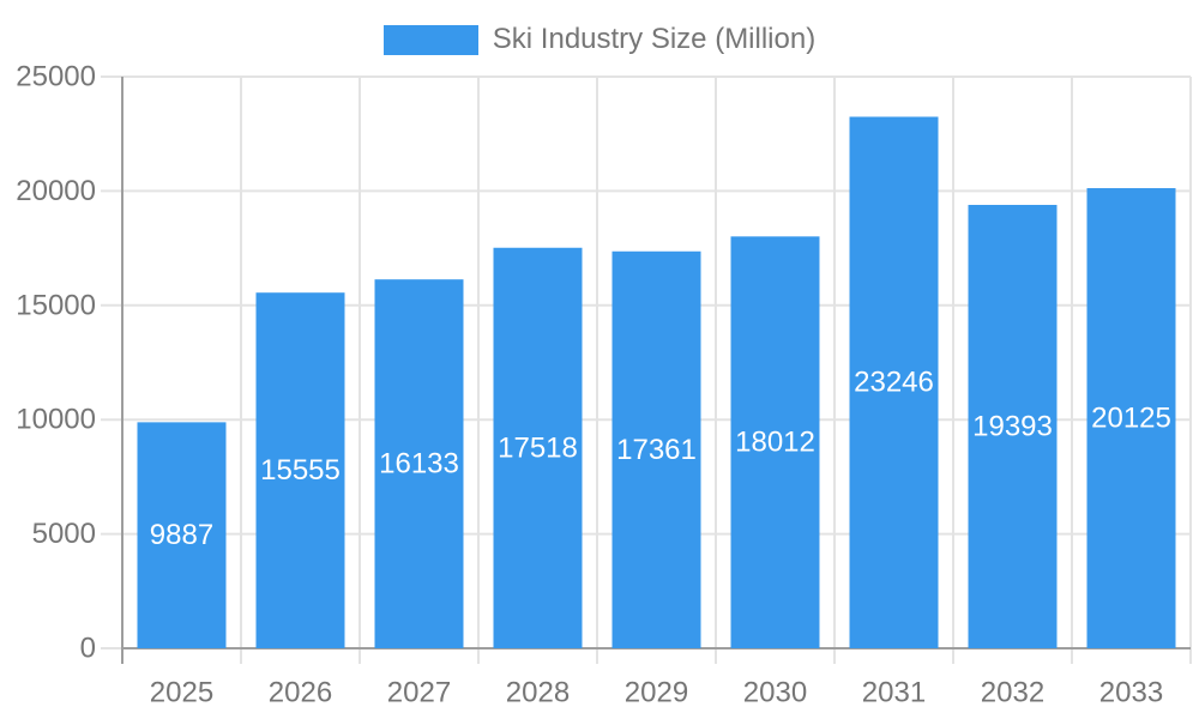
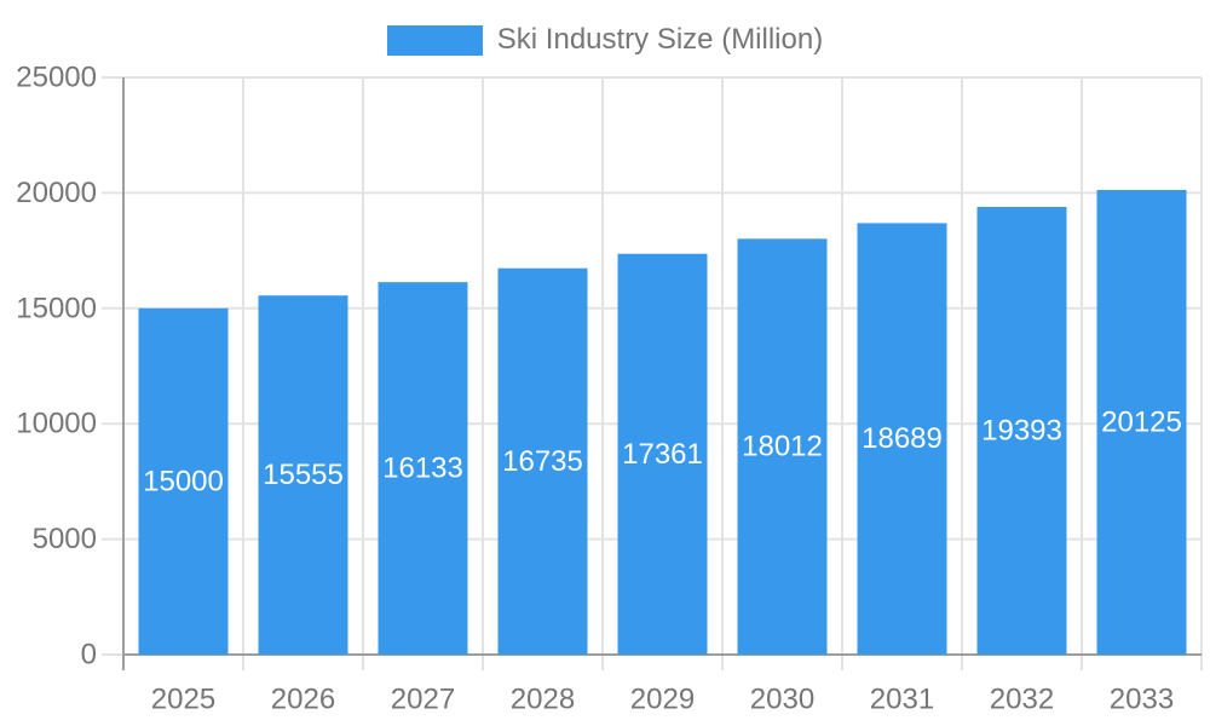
2025: 9887 -> 15000
2028: 17518 -> 16735
2031: 23246 -> 18689
